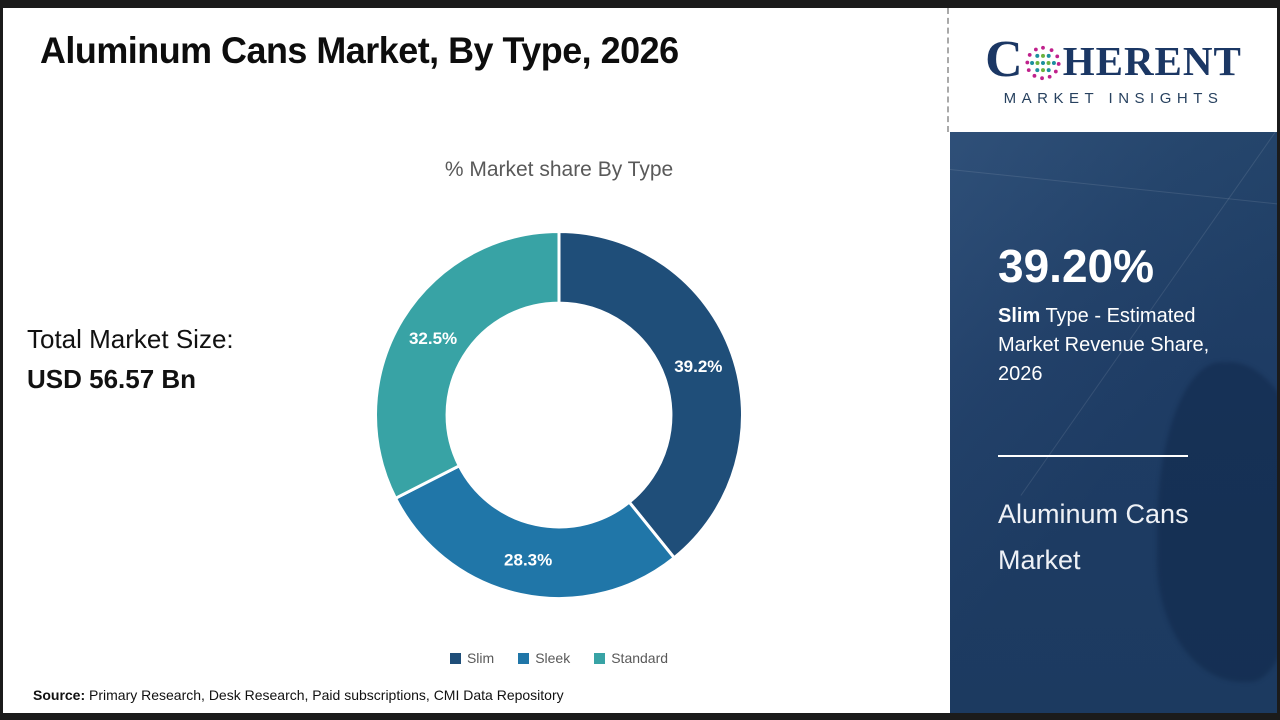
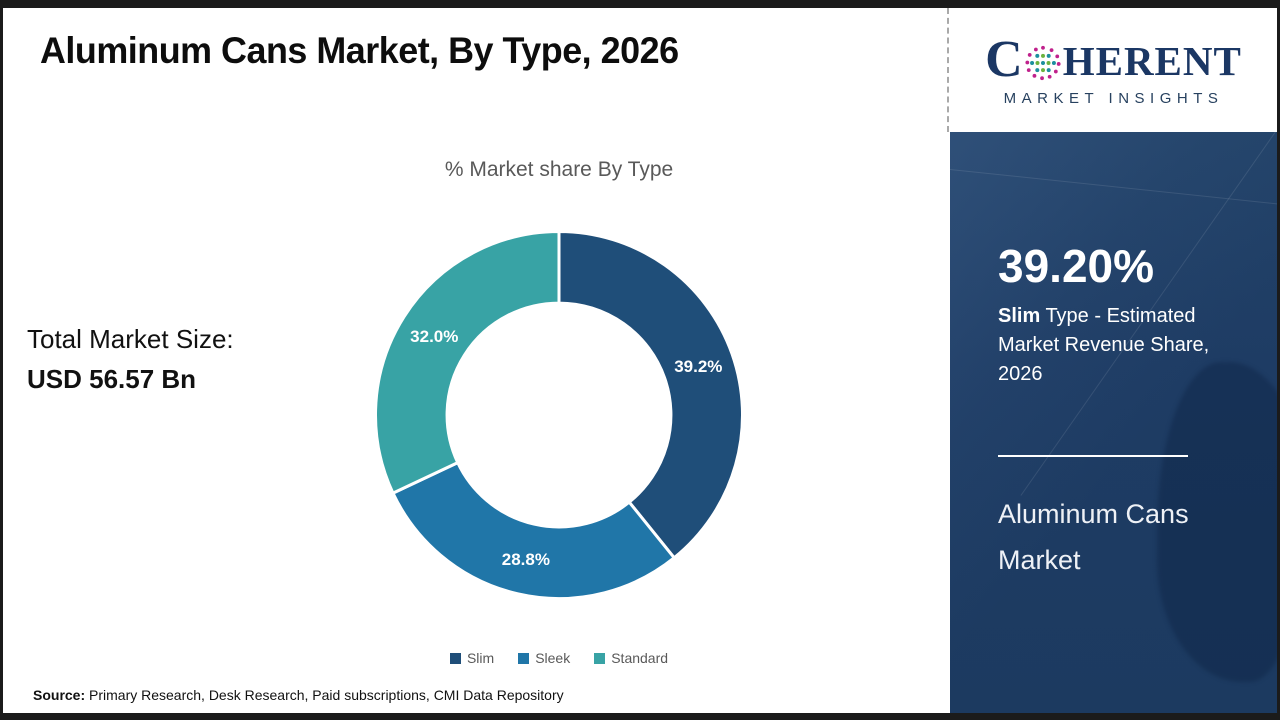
Sleek: 28.3% -> 28.8%
Standard: 32.5% -> 32.0%
